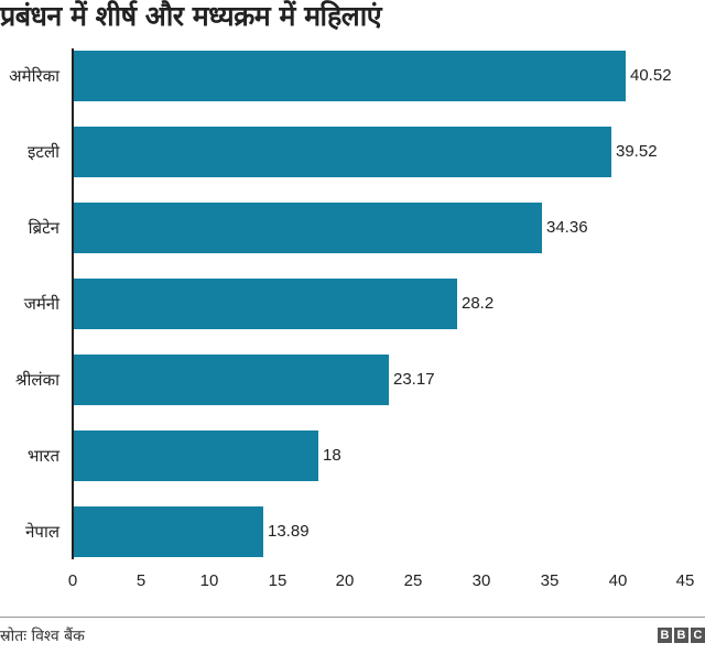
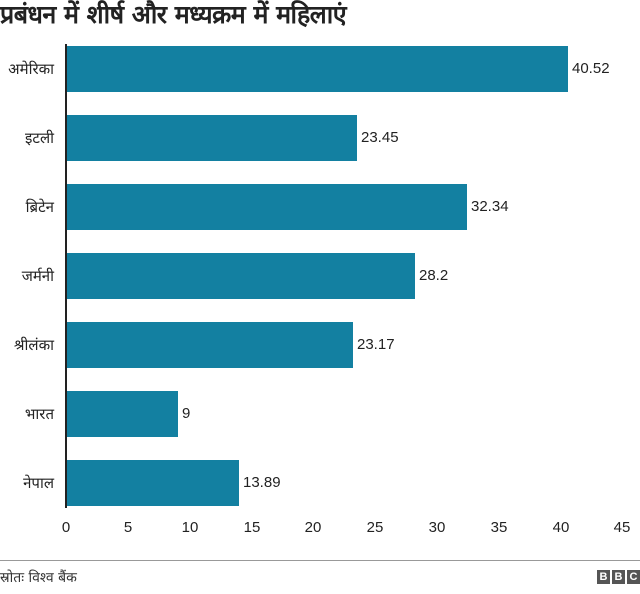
इटली: 39.52 -> 23.45
ब्रिटेन: 34.36 -> 32.34
भारत: 18 -> 9
